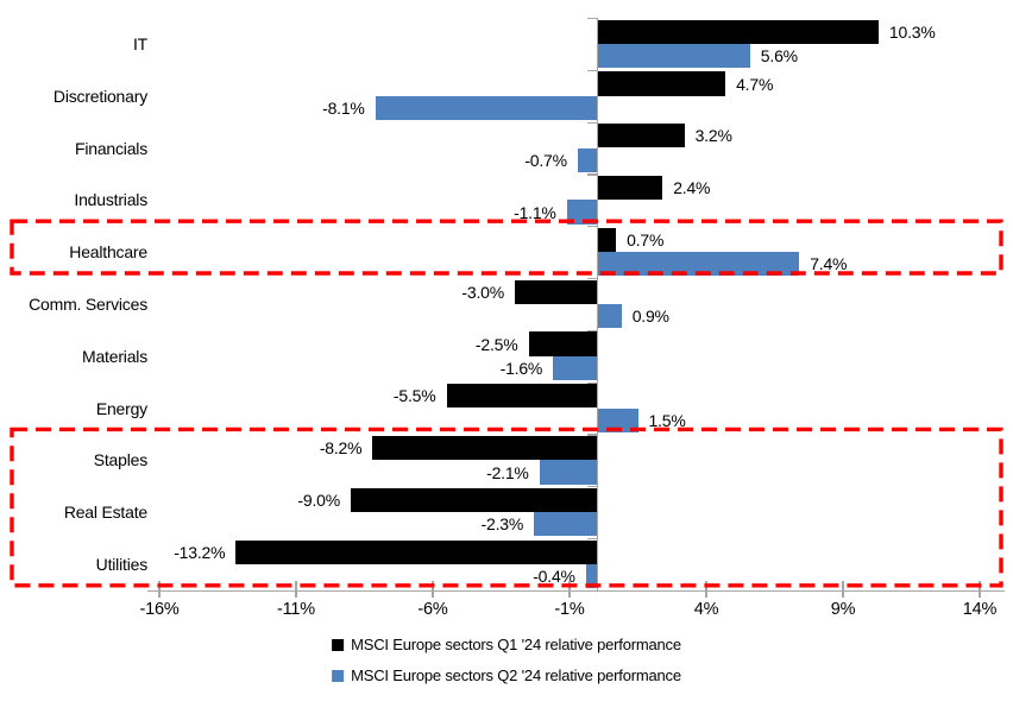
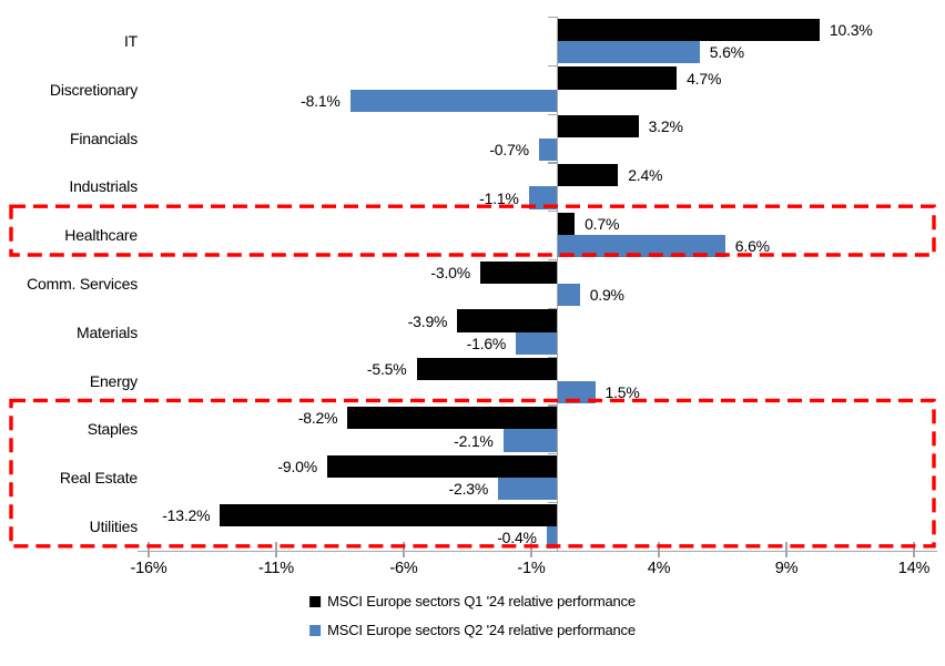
MSCI Europe sectors Q2 '24 relative performance/Healthcare: 7.4% -> 6.6%
MSCI Europe sectors Q1 '24 relative performance/Materials: -2.5% -> -3.9%
